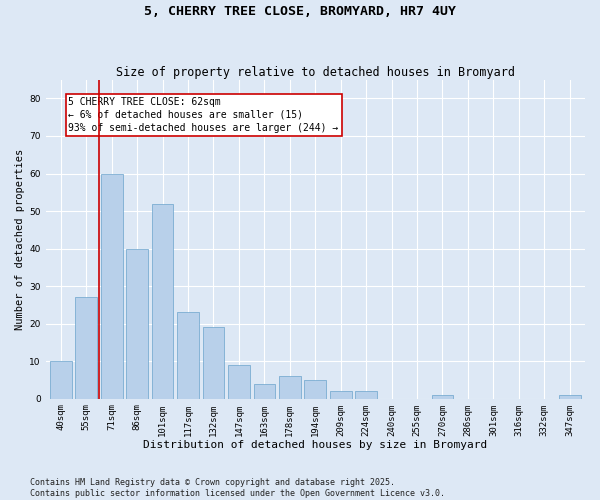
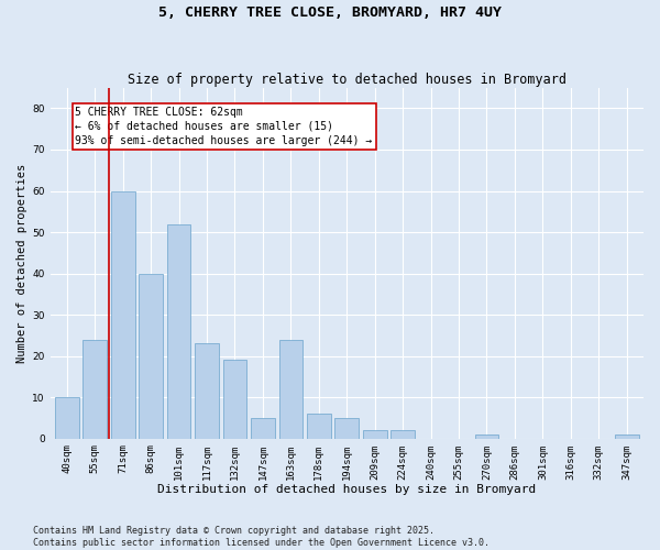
55sqm: 27 -> 24
147sqm: 9 -> 5
163sqm: 4 -> 24
